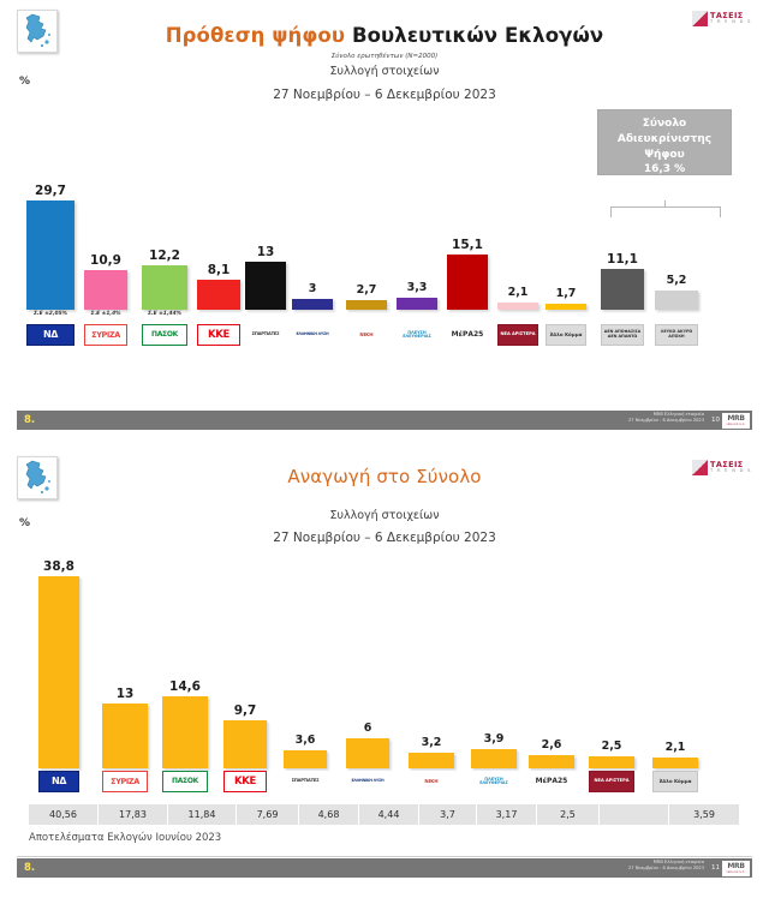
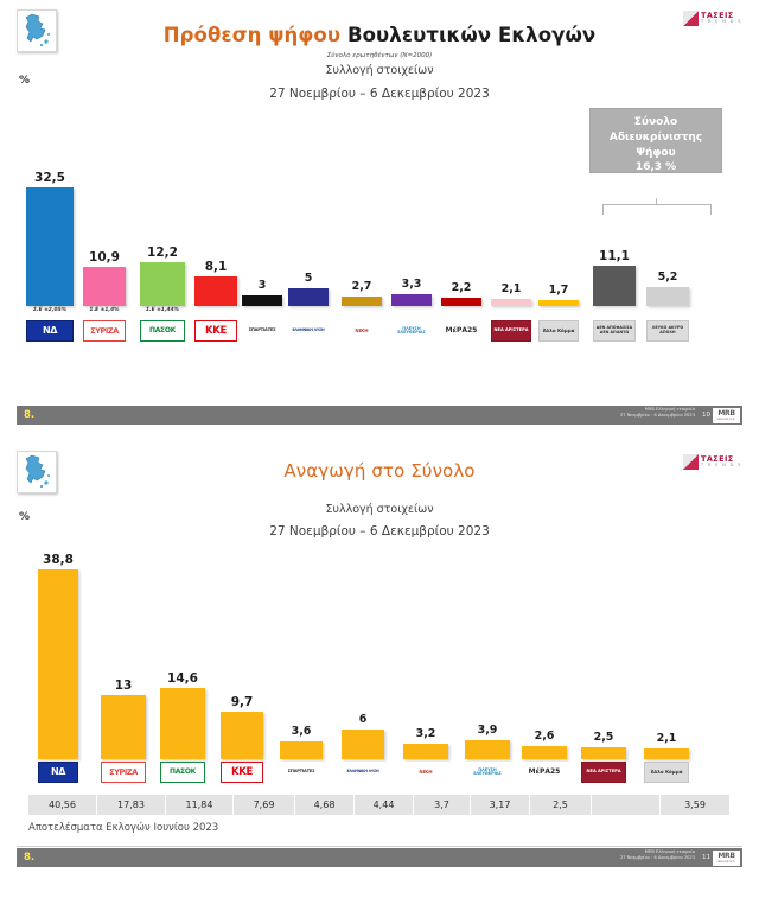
Πρόθεση ψήφου Βουλευτικών Εκλογών/ΝΔ: 29,7 -> 32,5
Πρόθεση ψήφου Βουλευτικών Εκλογών/ΣΠΑΡΤΙΑΤΕΣ: 13 -> 3
Πρόθεση ψήφου Βουλευτικών Εκλογών/ΕΛΛΗΝΙΚΗ ΛΥΣΗ: 3 -> 5
Πρόθεση ψήφου Βουλευτικών Εκλογών/ΜέΡΑ25: 15,1 -> 2,2
